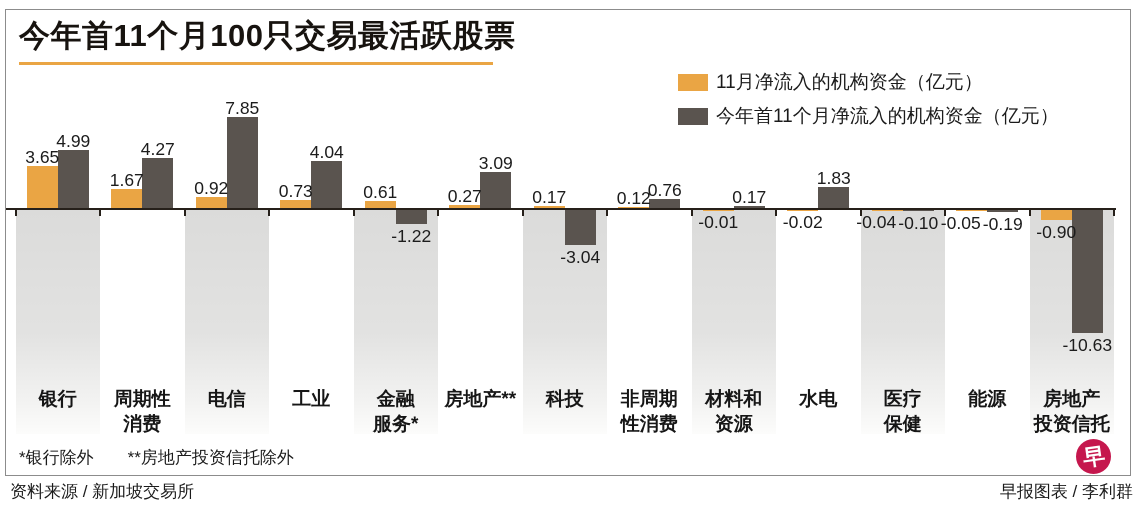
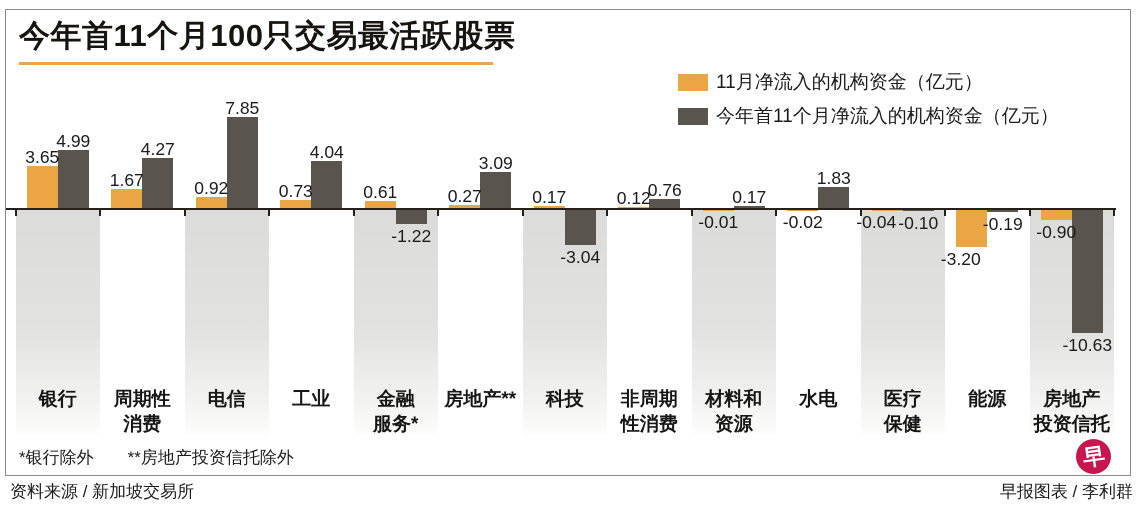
11月净流入的机构资金（亿元）/能源: -0.05 -> -3.20
